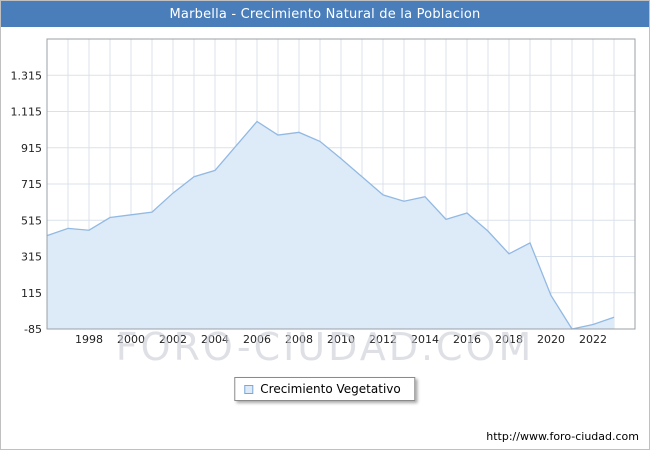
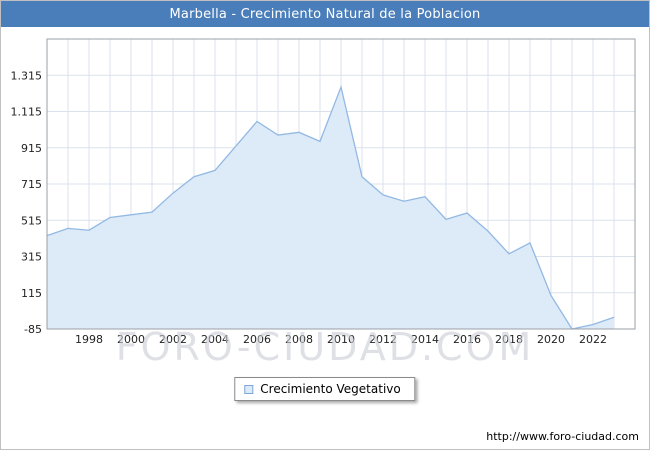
2010: 860 -> 1250
